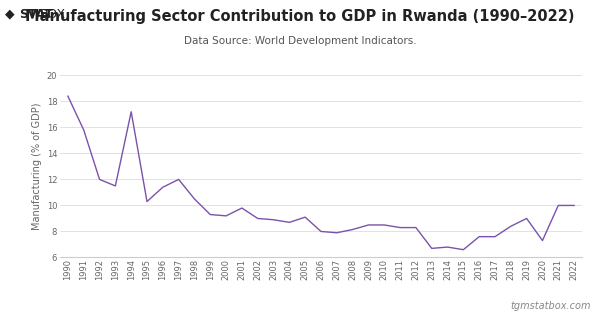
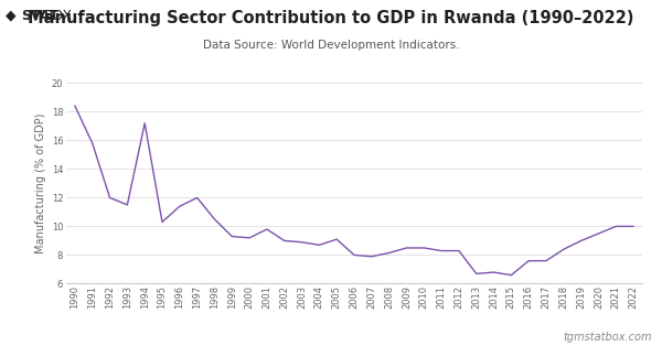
2020: 7.3 -> 9.5
